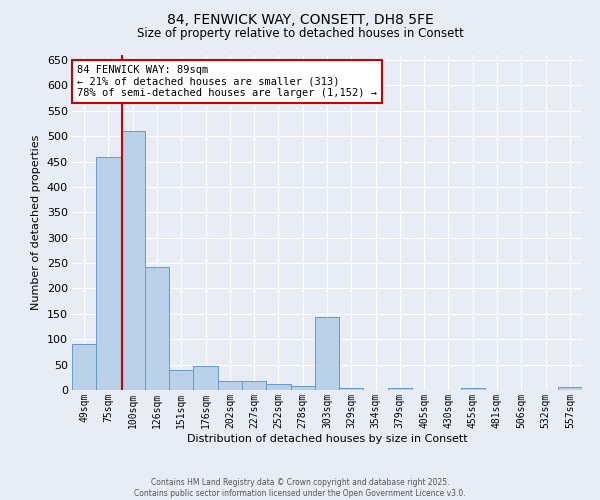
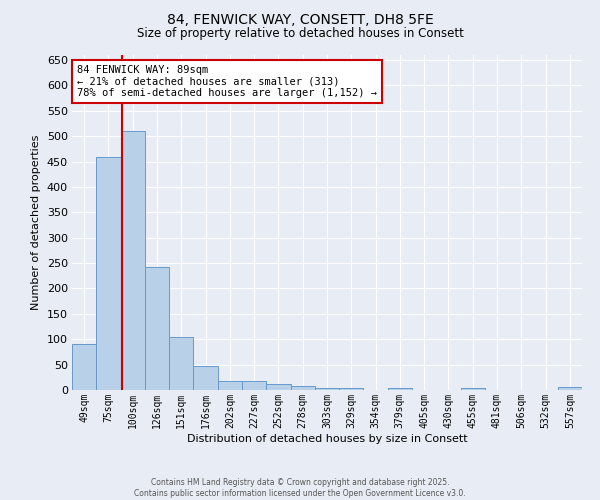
151sqm: 40 -> 105
303sqm: 144 -> 4
